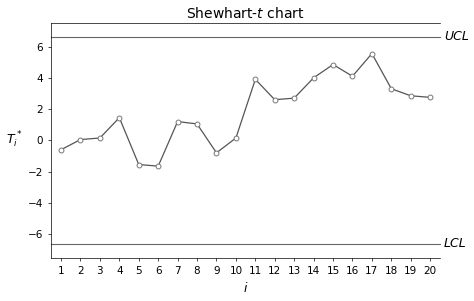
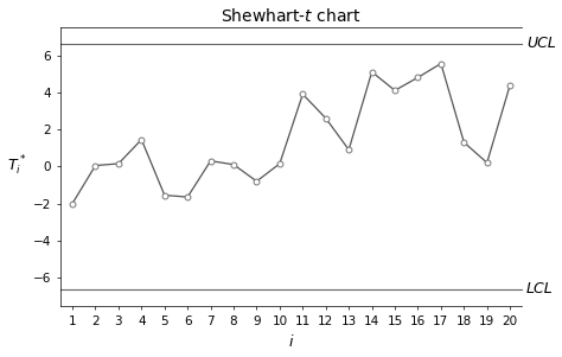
1: -0.6 -> -2.0
7: 1.2 -> 0.3
8: 1.1 -> 0.1
13: 2.7 -> 0.9
14: 4.0 -> 5.1
15: 4.8 -> 4.1
16: 4.1 -> 4.8
18: 3.3 -> 1.3
19: 2.9 -> 0.2
20: 2.8 -> 4.4
